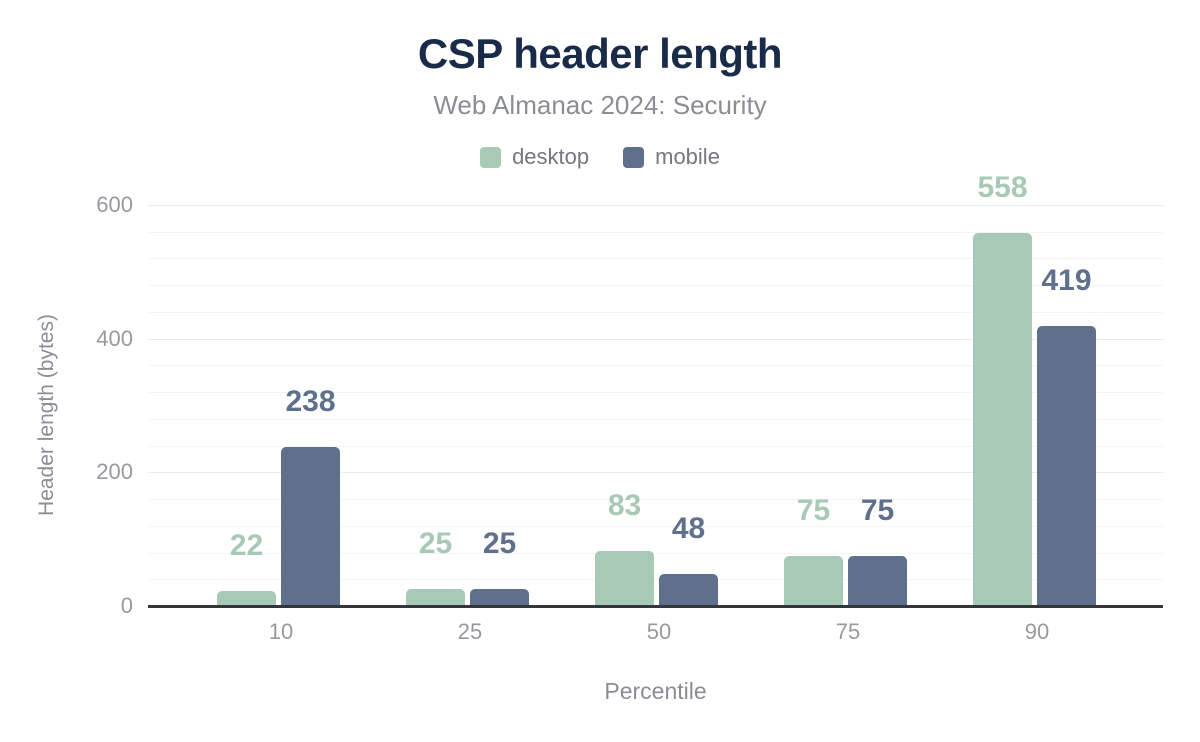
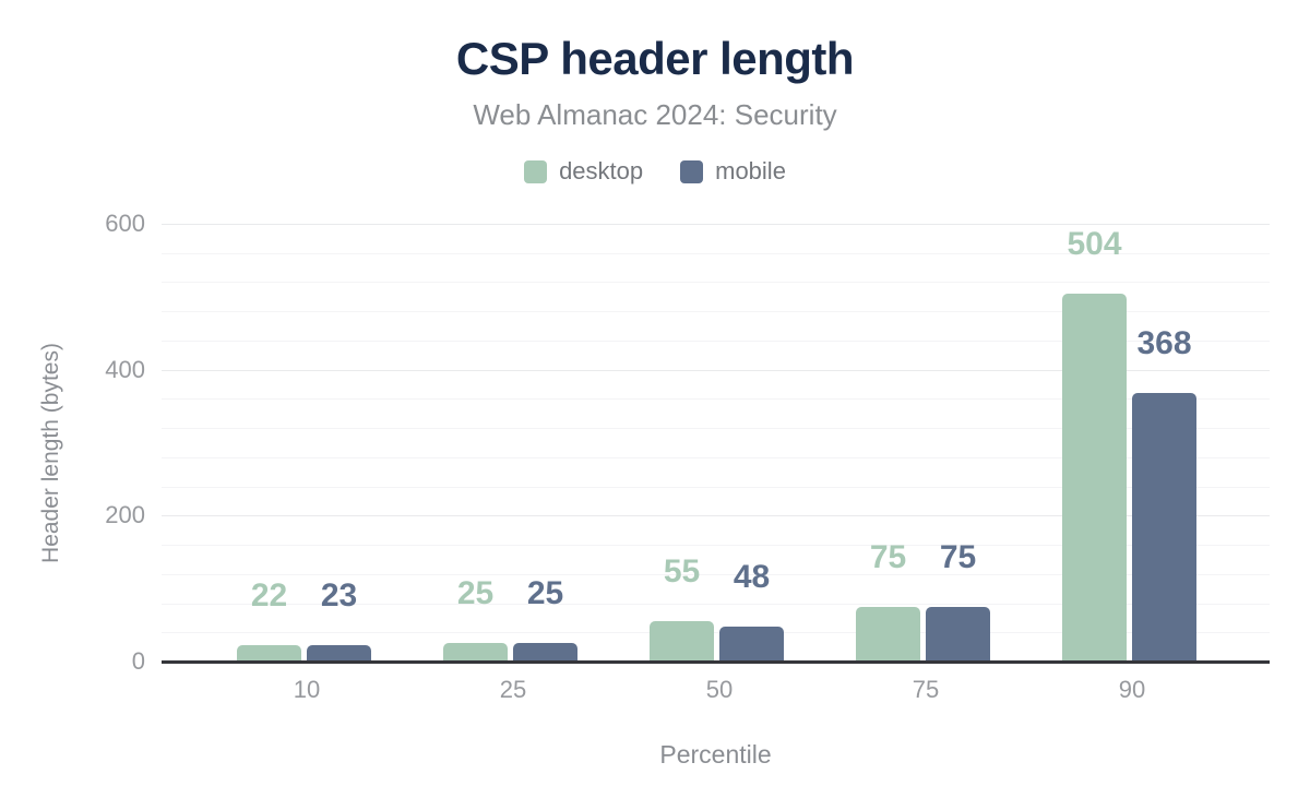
mobile/10: 238 -> 23
desktop/50: 83 -> 55
desktop/90: 558 -> 504
mobile/90: 419 -> 368
